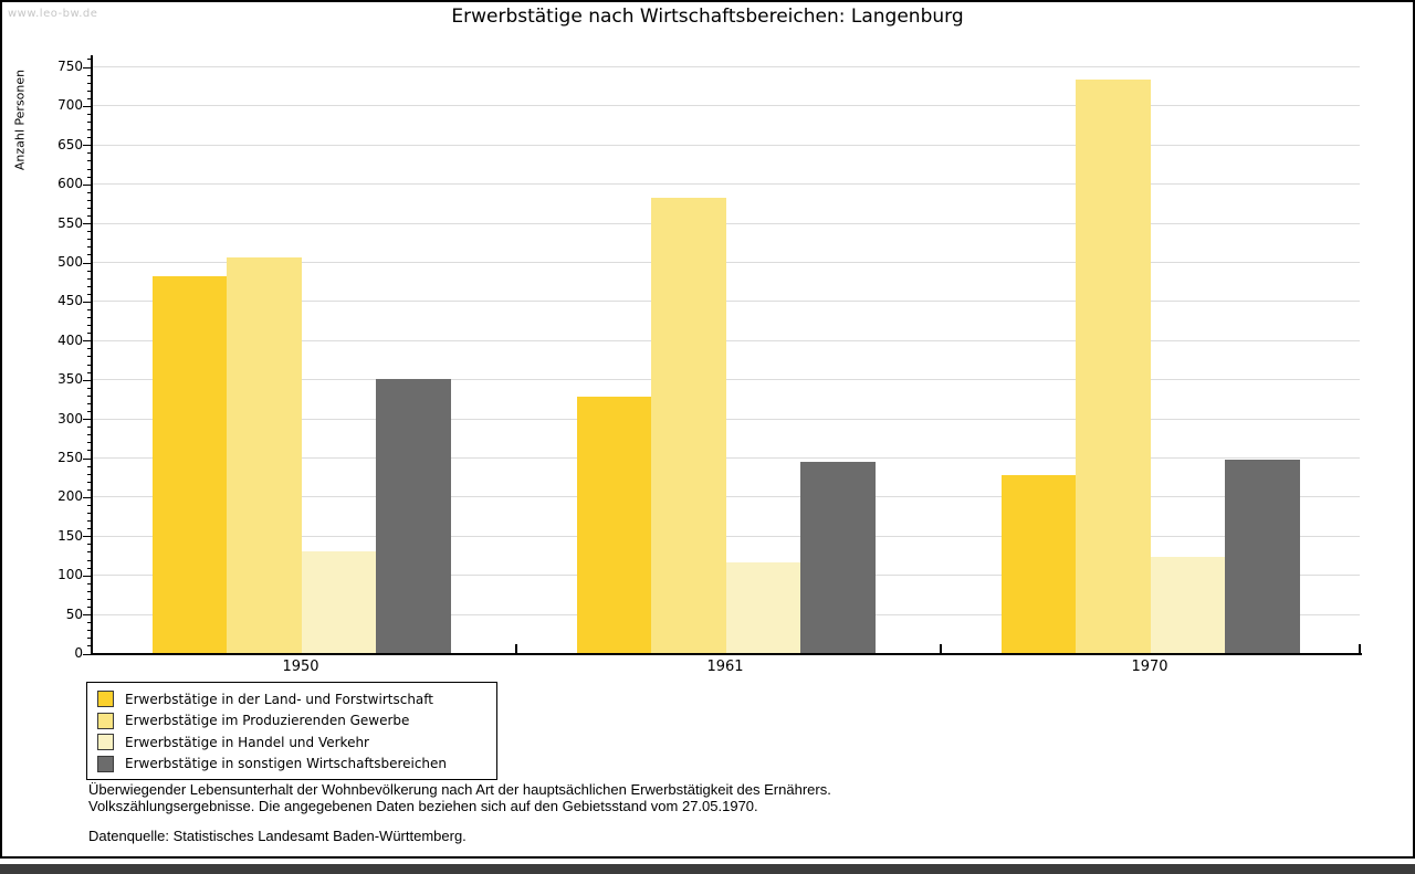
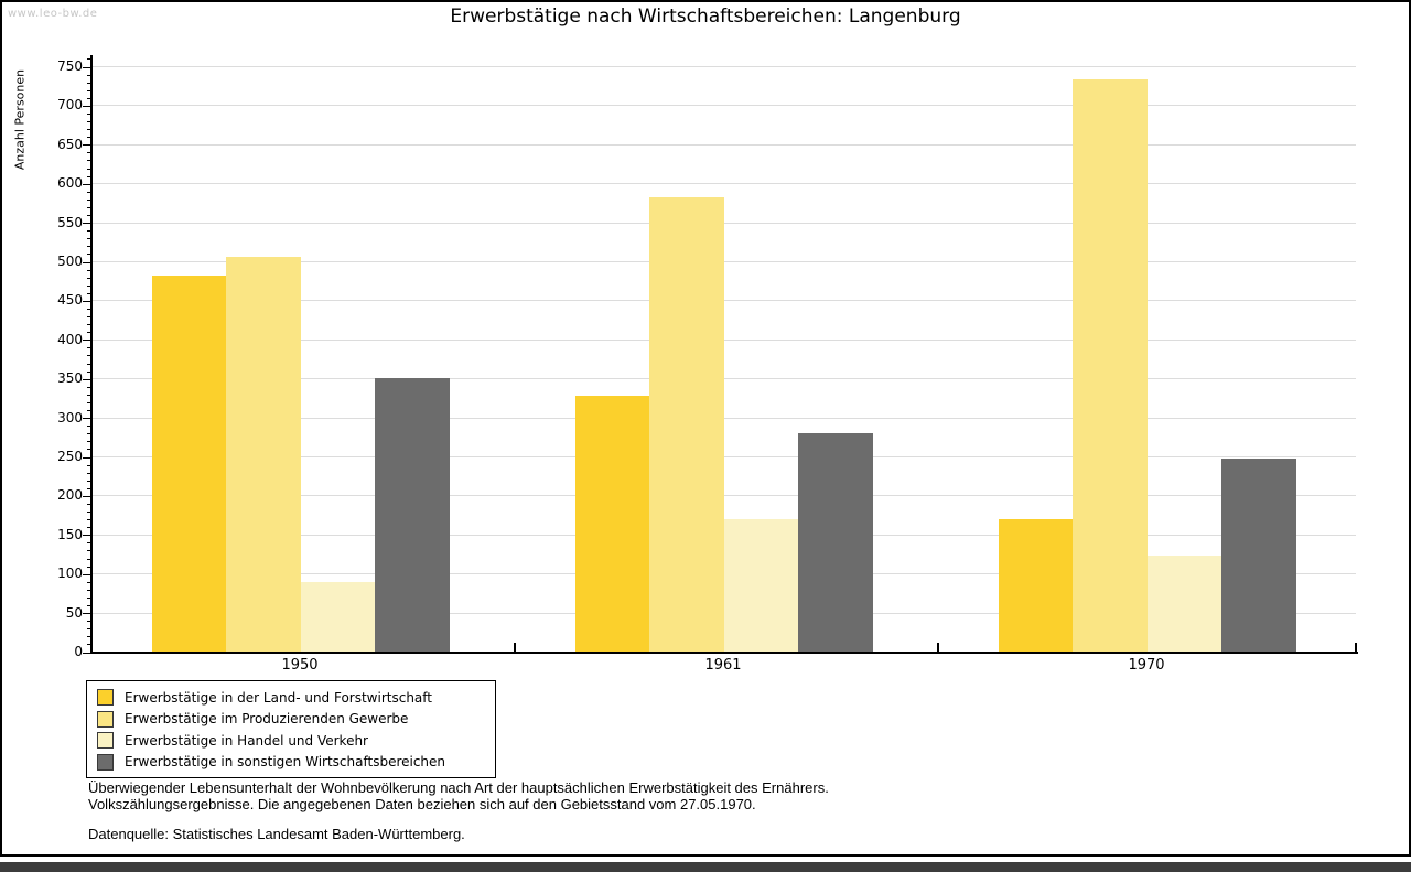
Erwerbstätige in Handel und Verkehr/1950: 130 -> 90
Erwerbstätige in Handel und Verkehr/1961: 120 -> 170
Erwerbstätige in sonstigen Wirtschaftsbereichen/1961: 240 -> 280
Erwerbstätige in der Land- und Forstwirtschaft/1970: 230 -> 170
